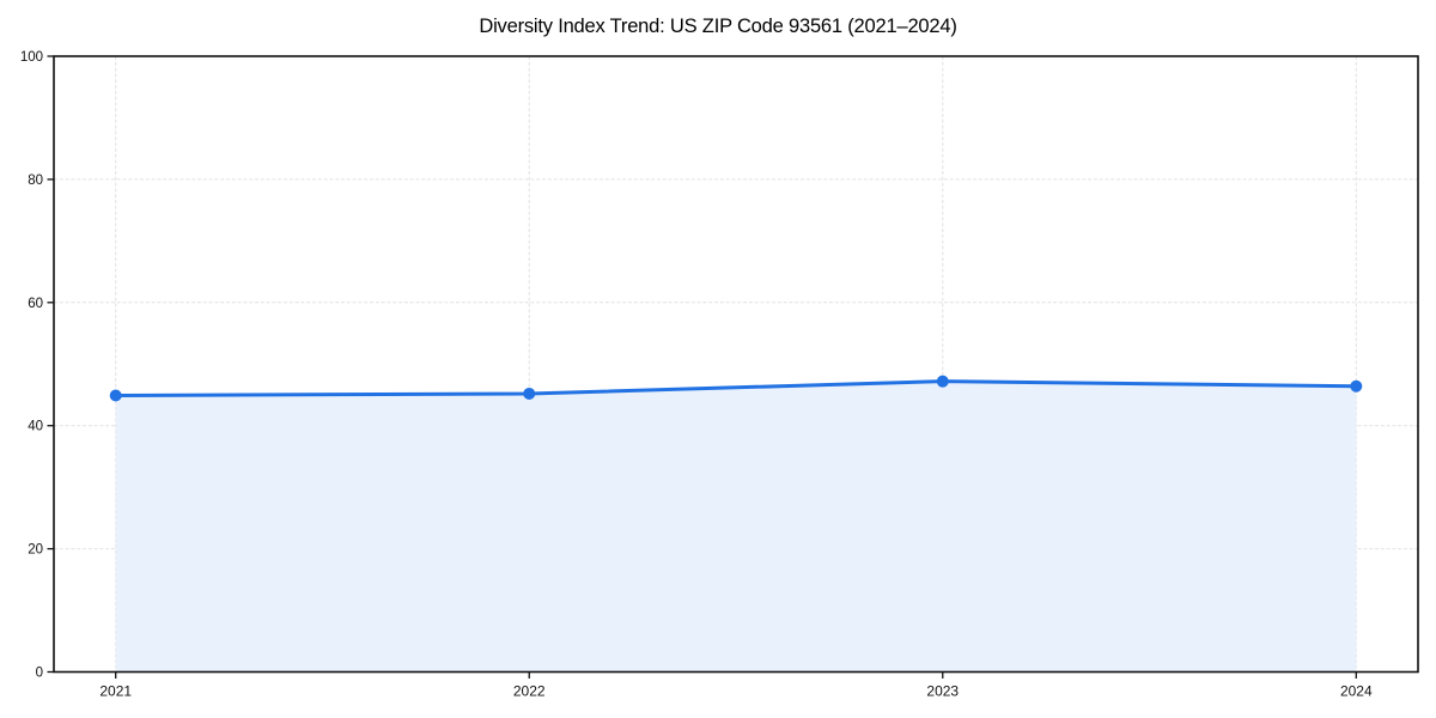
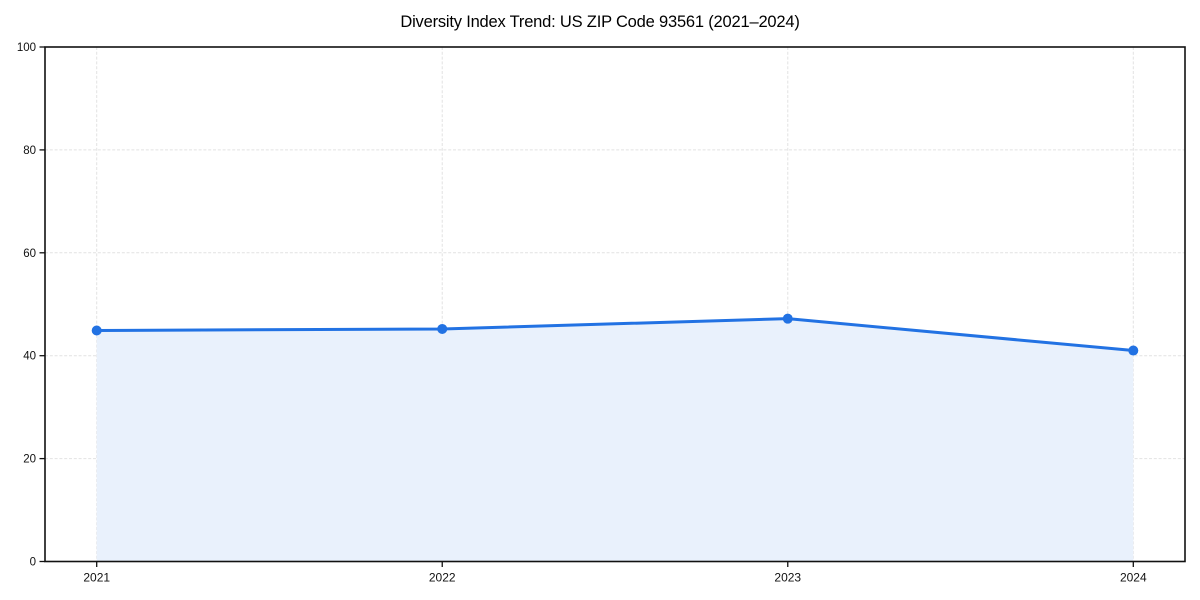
2024: 46 -> 41
